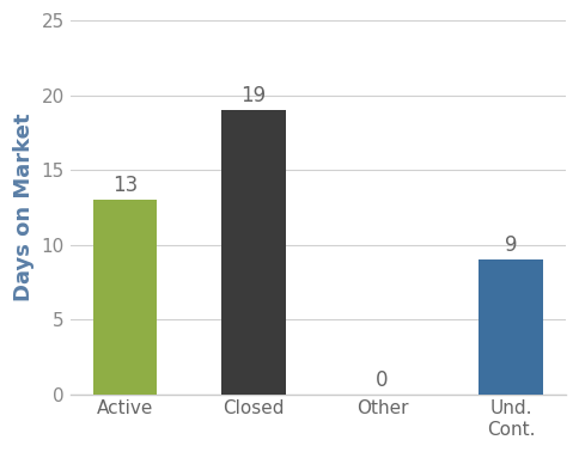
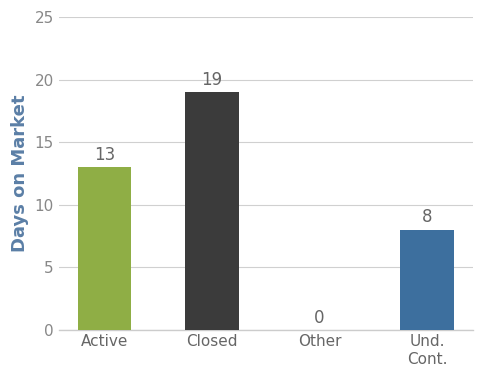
Und. Cont.: 9 -> 8
